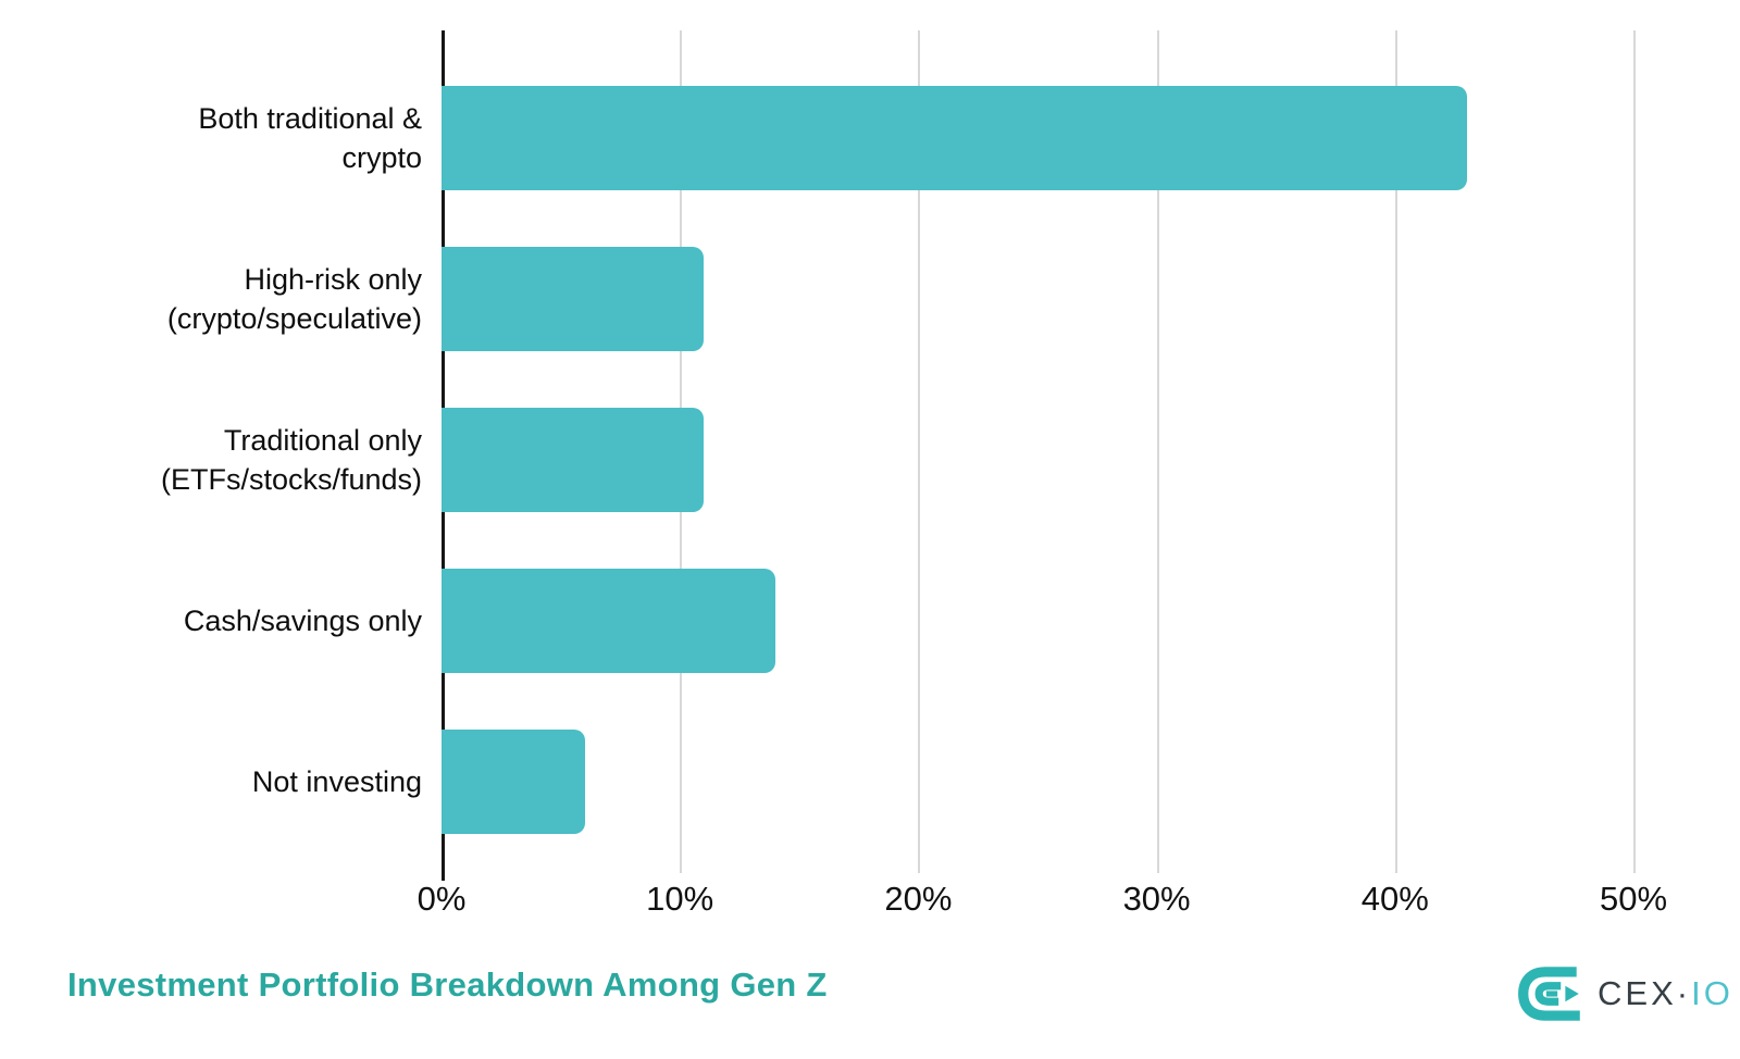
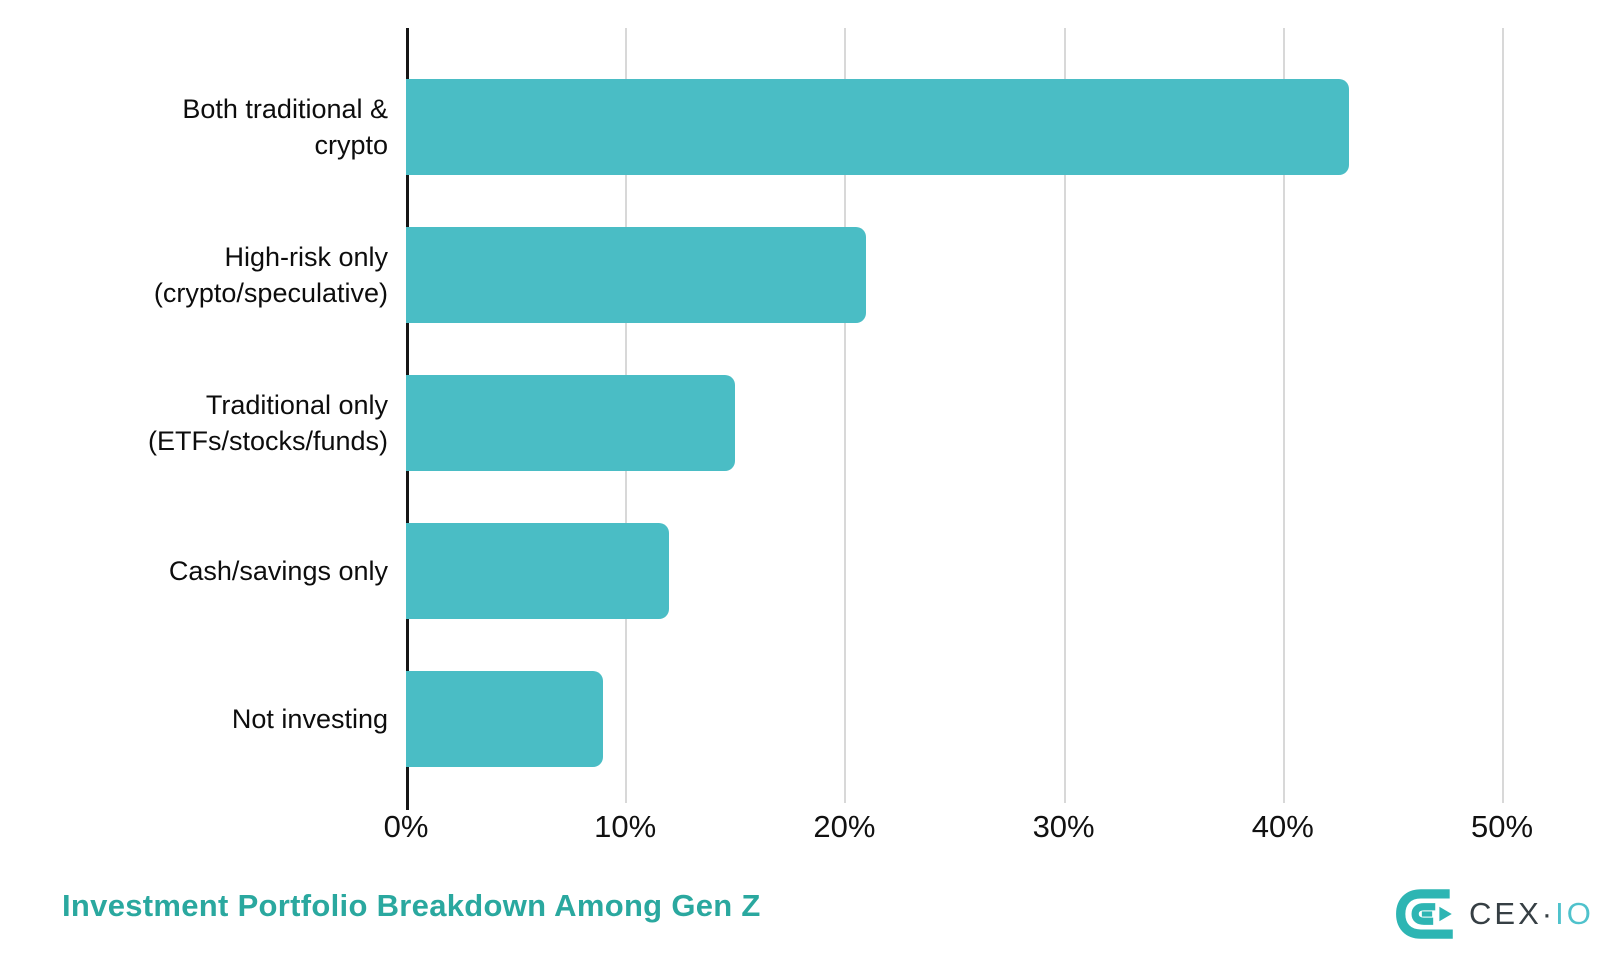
High-risk only (crypto/speculative): 11% -> 21%
Traditional only (ETFs/stocks/funds): 11% -> 15%
Cash/savings only: 14% -> 12%
Not investing: 6% -> 9%
